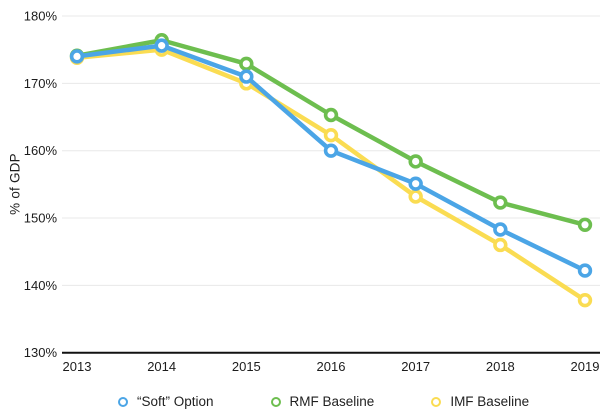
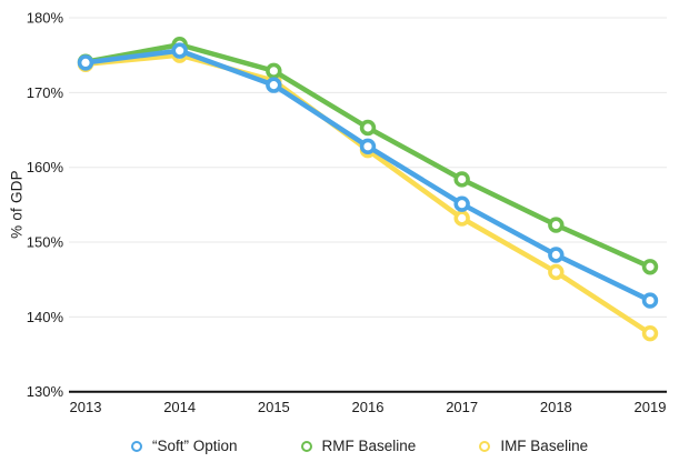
IMF Baseline/2015: 170% -> 172%
“Soft” Option/2016: 160% -> 163%
RMF Baseline/2019: 149% -> 147%
